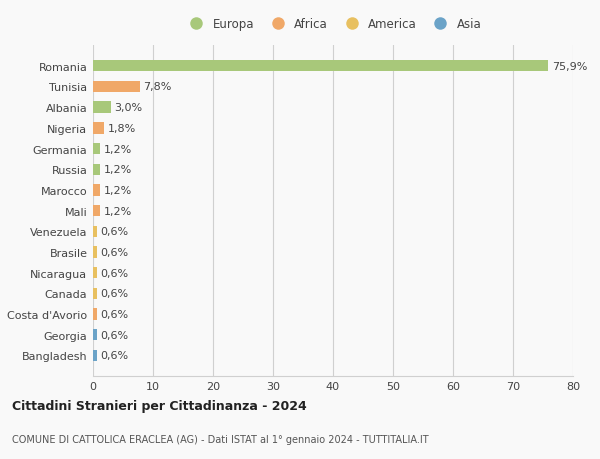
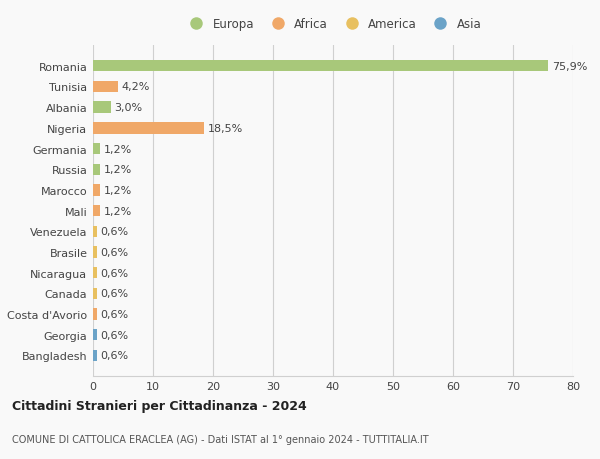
Tunisia: 7,8% -> 4,2%
Nigeria: 1,8% -> 18,5%
